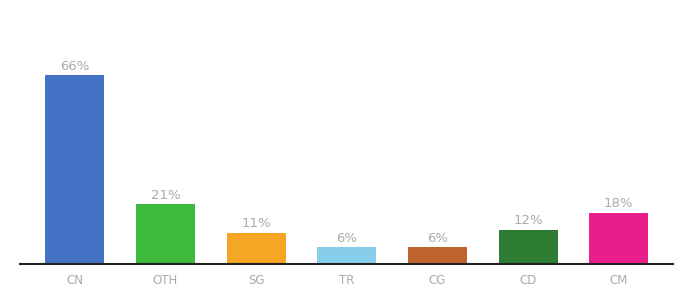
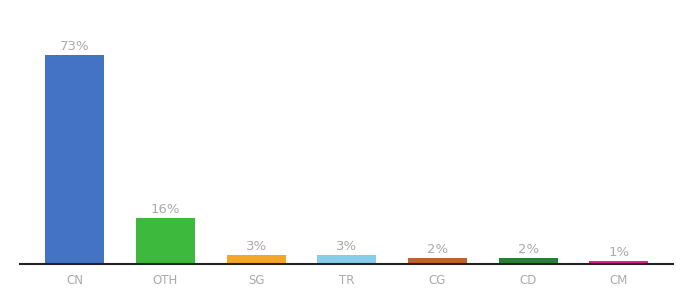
CN: 66% -> 73%
OTH: 21% -> 16%
SG: 11% -> 3%
TR: 6% -> 3%
CG: 6% -> 2%
CD: 12% -> 2%
CM: 18% -> 1%
